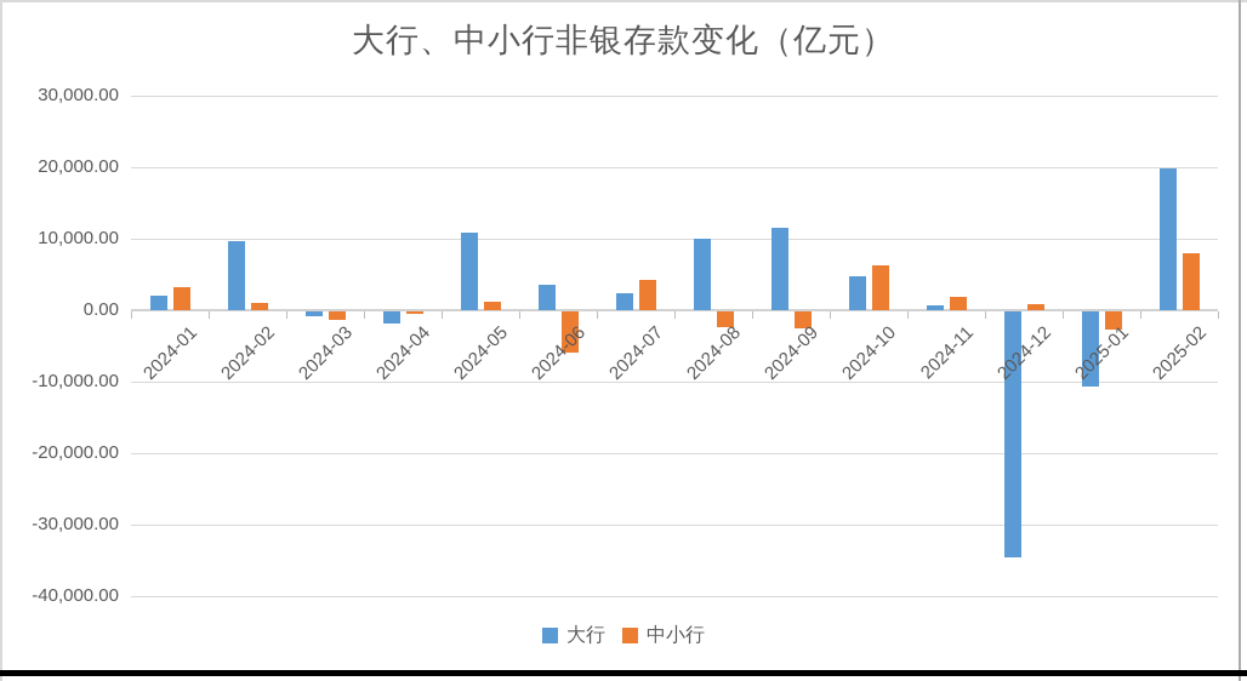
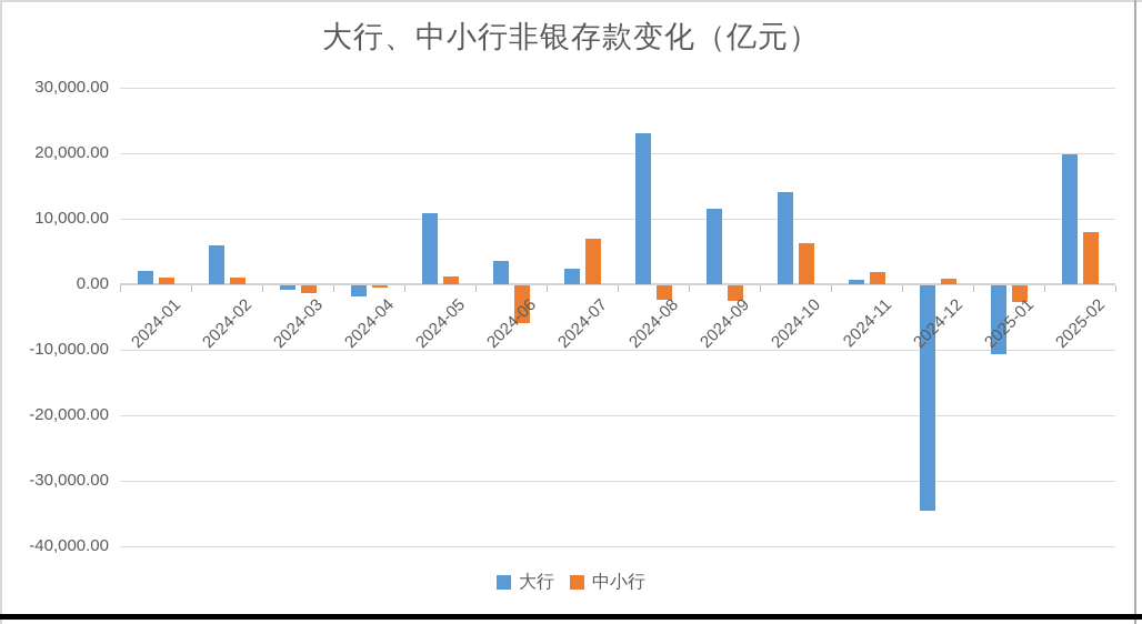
中小行/2024-01: 3000 -> 1000
大行/2024-02: 10000 -> 6000
中小行/2024-07: 4000 -> 7000
大行/2024-08: 10000 -> 23000
大行/2024-10: 5000 -> 14000
